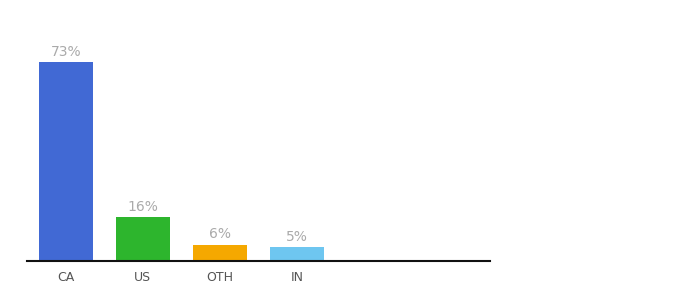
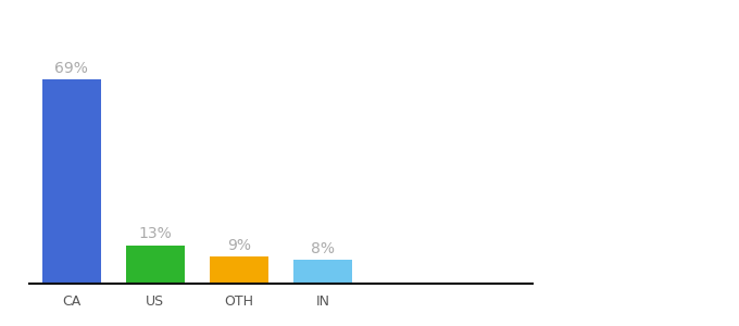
CA: 73% -> 69%
US: 16% -> 13%
OTH: 6% -> 9%
IN: 5% -> 8%
